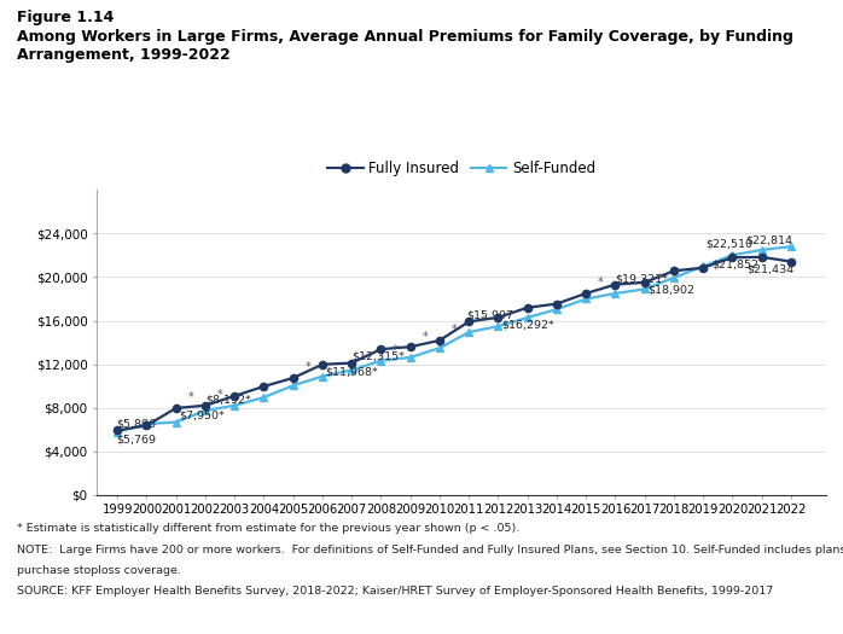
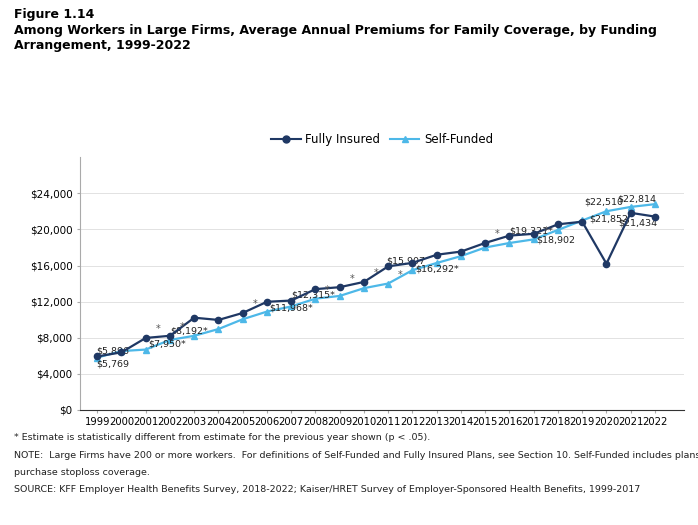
Fully Insured/2003: $9,100 -> $10,200
Self-Funded/2011: $14,900 -> $14,000
Fully Insured/2020: $21,800 -> $16,200
